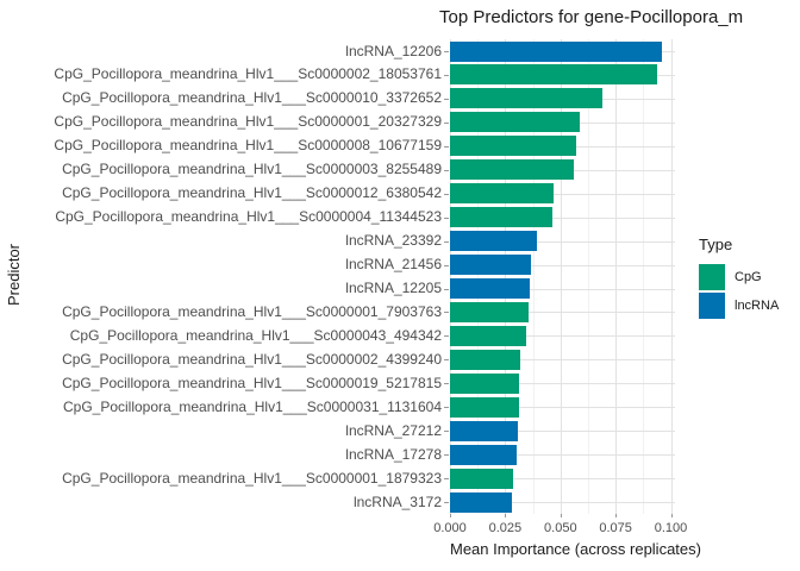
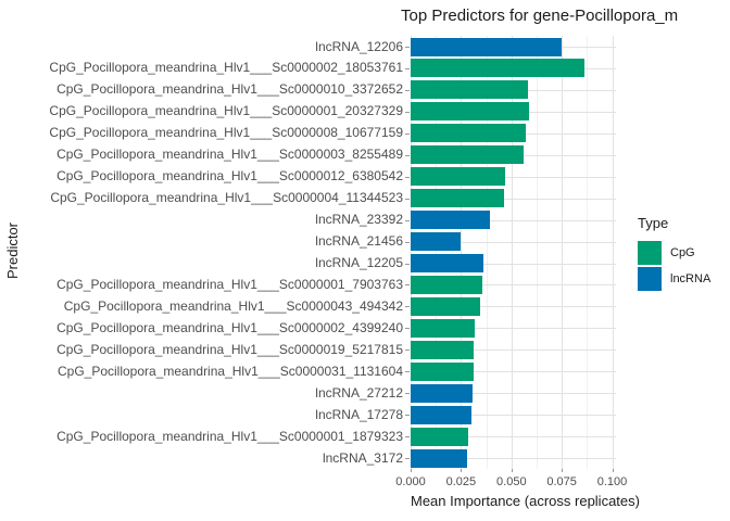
lncRNA_12206: 0.096 -> 0.075
CpG_Pocillopora_meandrina_Hlv1___Sc0000002_18053761: 0.094 -> 0.086
CpG_Pocillopora_meandrina_Hlv1___Sc0000010_3372652: 0.069 -> 0.058
lncRNA_21456: 0.036 -> 0.025
